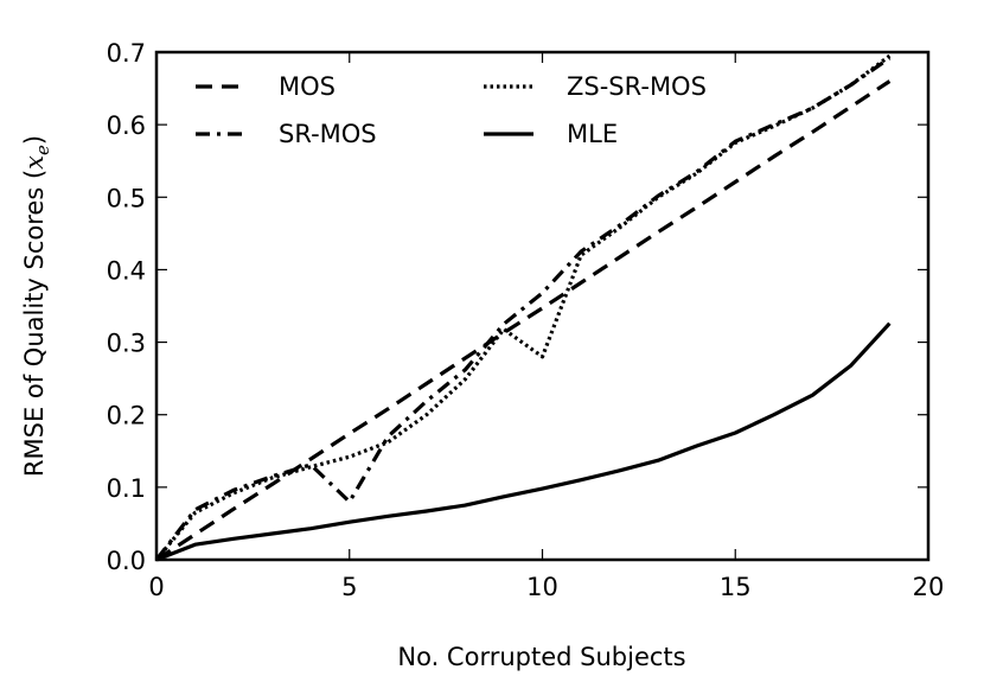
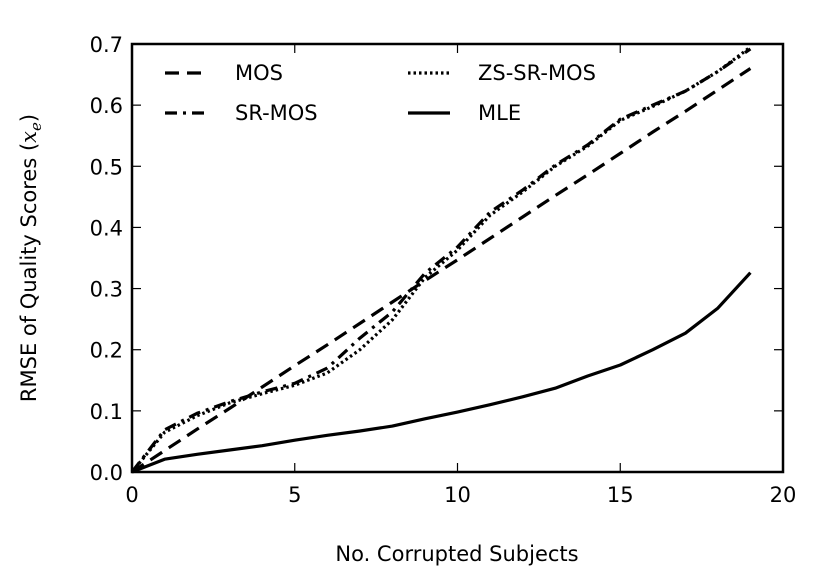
SR-MOS/5: 0.08 -> 0.14
ZS-SR-MOS/10: 0.28 -> 0.36
